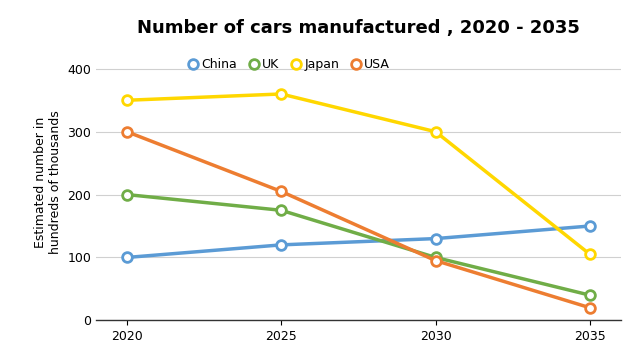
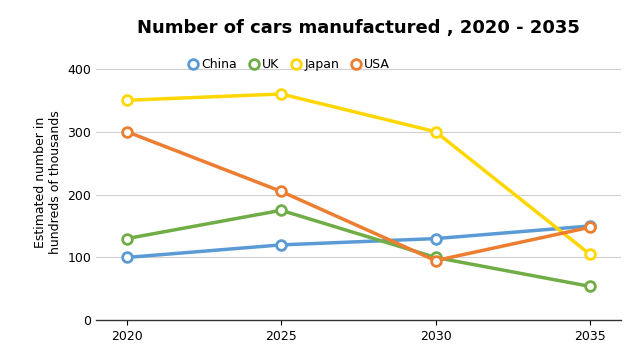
UK/2020: 200 -> 130
UK/2035: 40 -> 54
USA/2035: 20 -> 148
